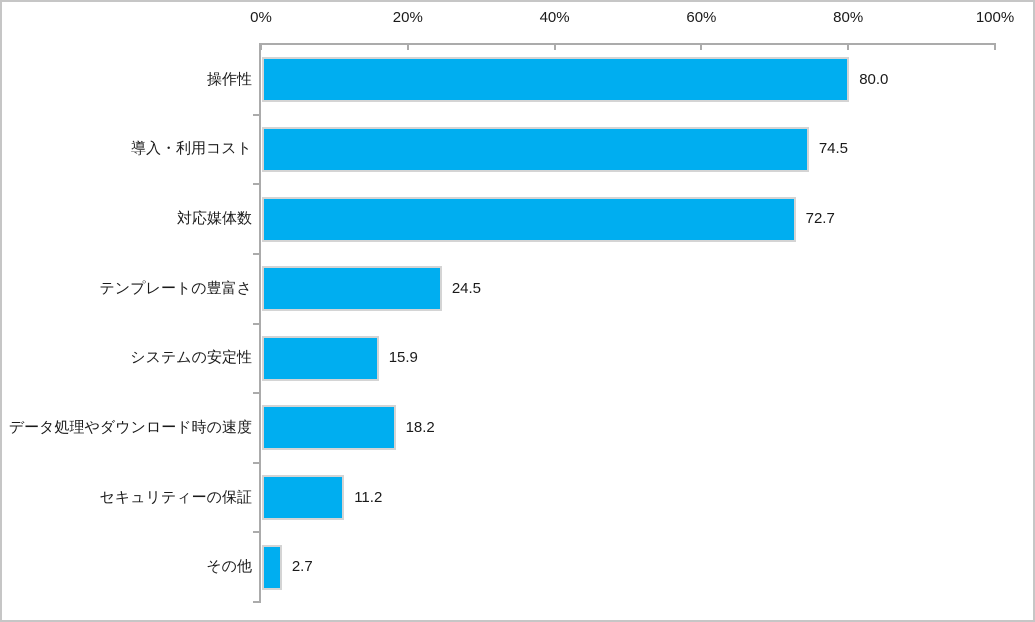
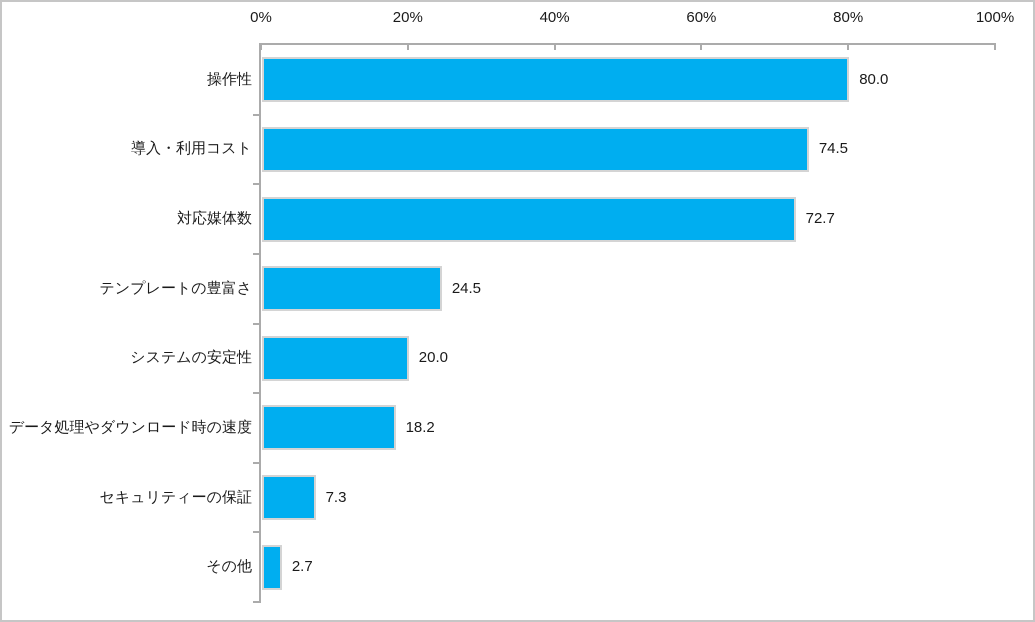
システムの安定性: 15.9 -> 20.0
セキュリティーの保証: 11.2 -> 7.3
